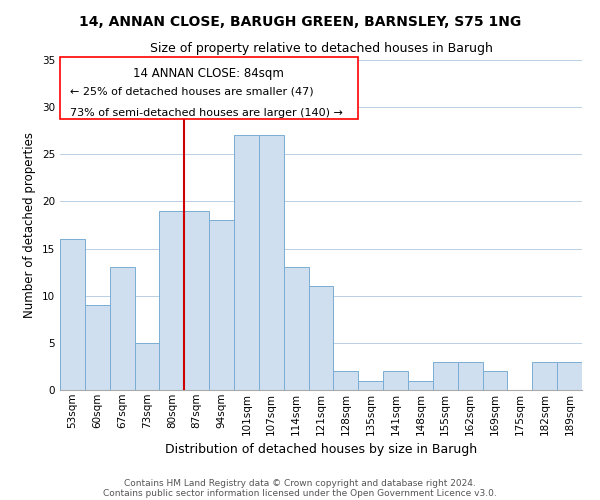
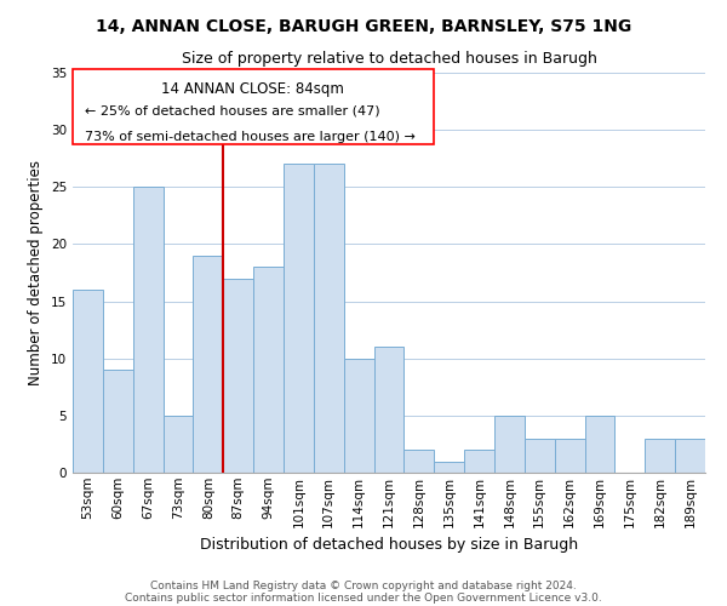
67sqm: 13 -> 25
87sqm: 19 -> 17
114sqm: 13 -> 10
148sqm: 1 -> 5
169sqm: 2 -> 5
